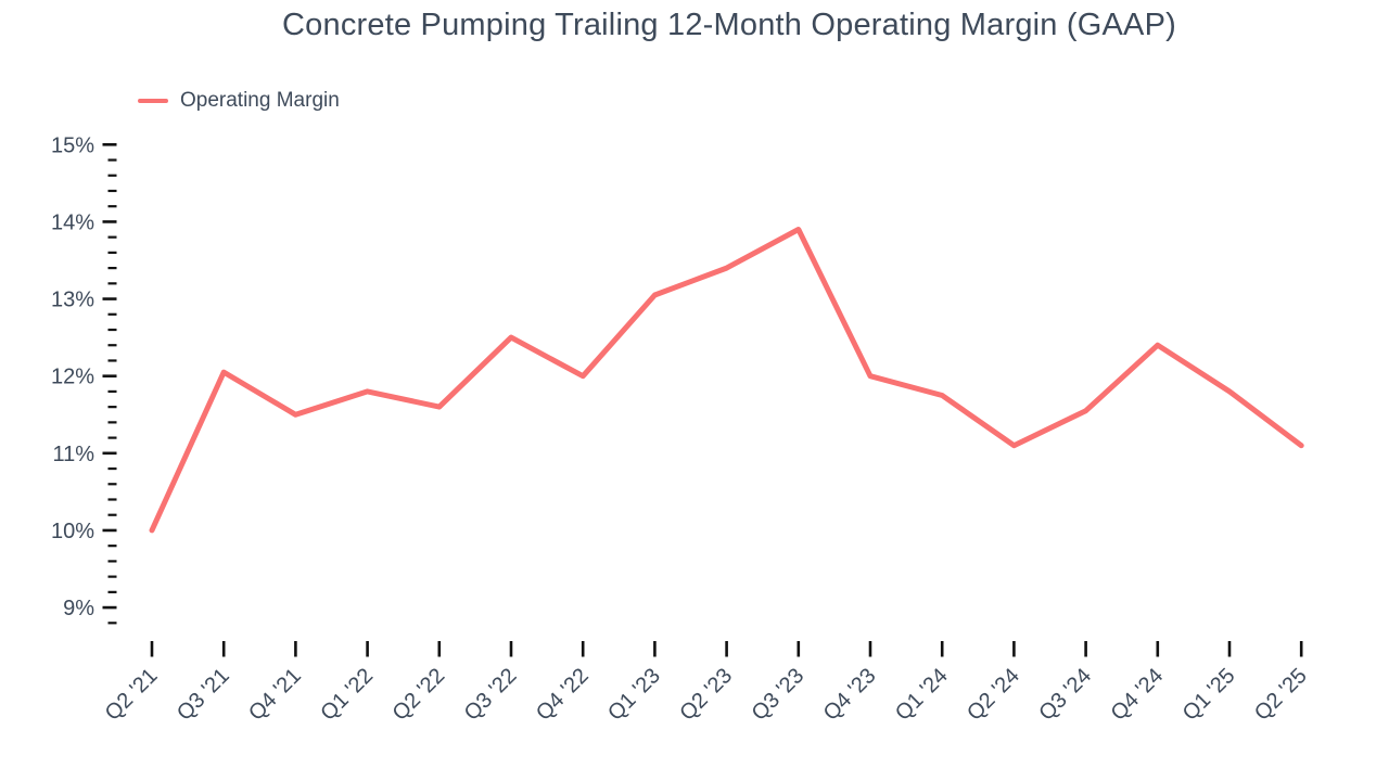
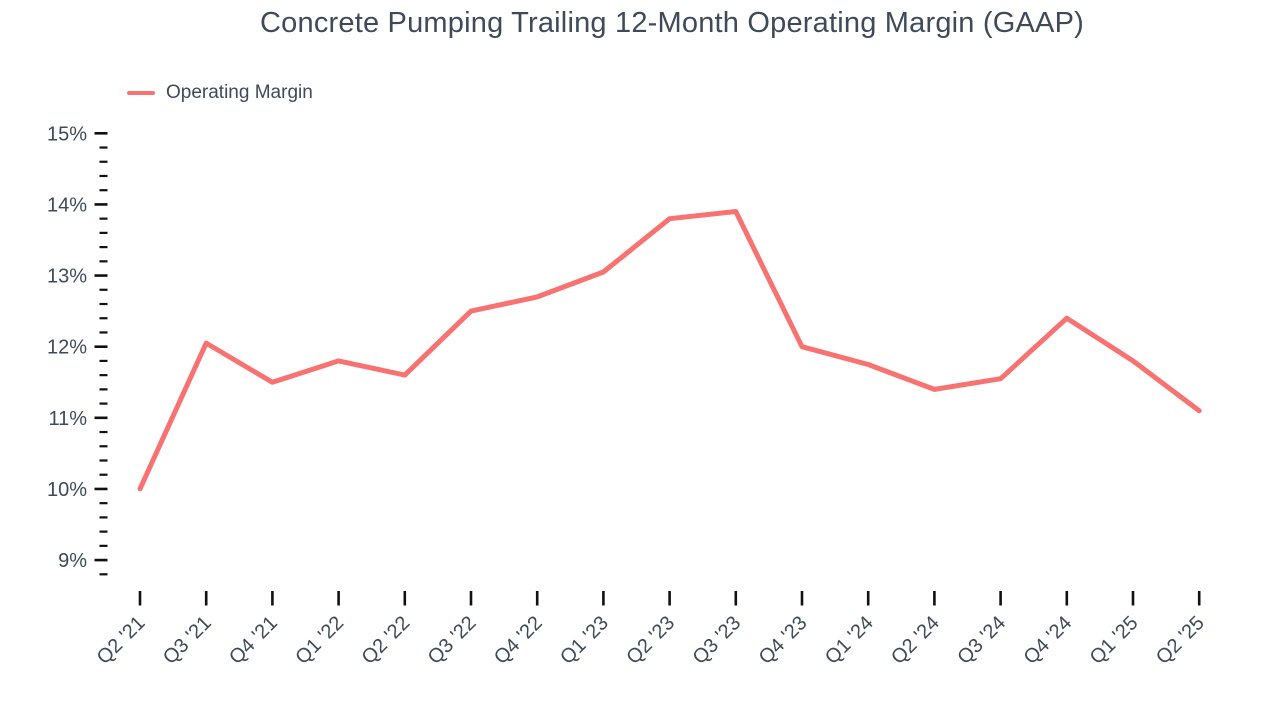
Q4 '22: 12.0% -> 12.7%
Q2 '23: 13.4% -> 13.8%
Q2 '24: 11.1% -> 11.4%
